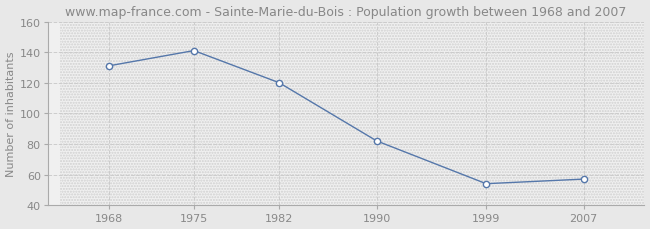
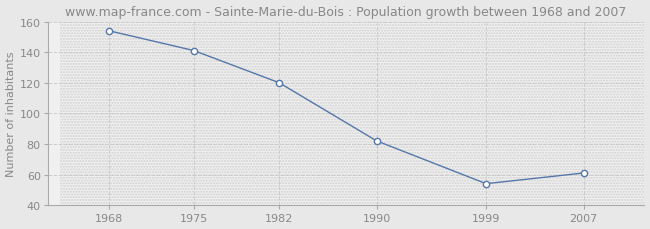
1968: 131 -> 154
2007: 57 -> 61
